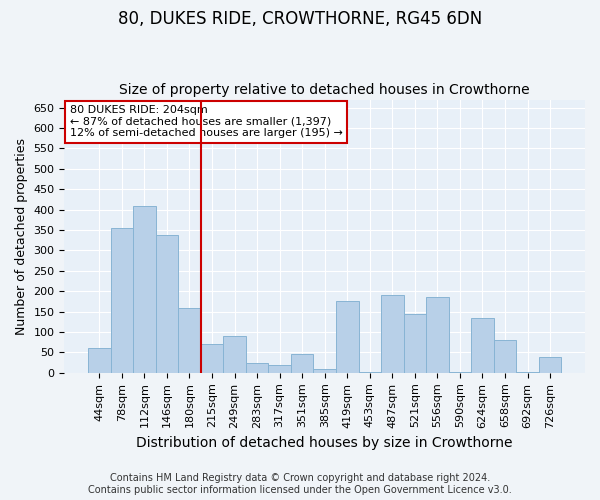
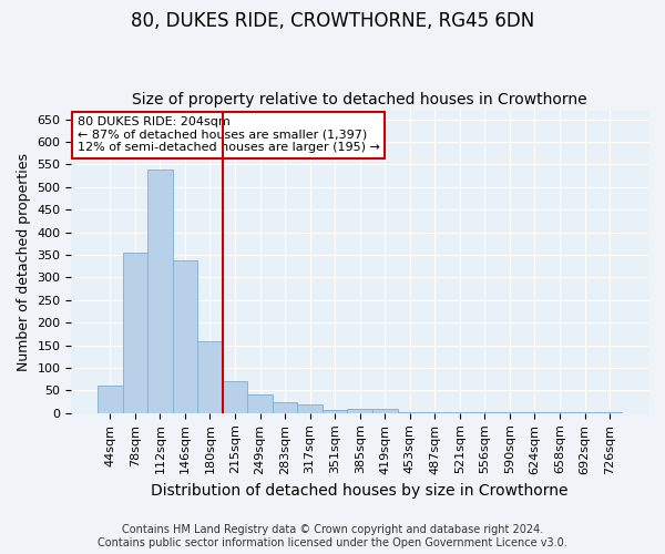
112sqm: 410 -> 540
249sqm: 90 -> 42
351sqm: 45 -> 8
419sqm: 175 -> 10
487sqm: 190 -> 2
521sqm: 145 -> 2
556sqm: 185 -> 2
624sqm: 135 -> 2
658sqm: 80 -> 2
726sqm: 40 -> 2
